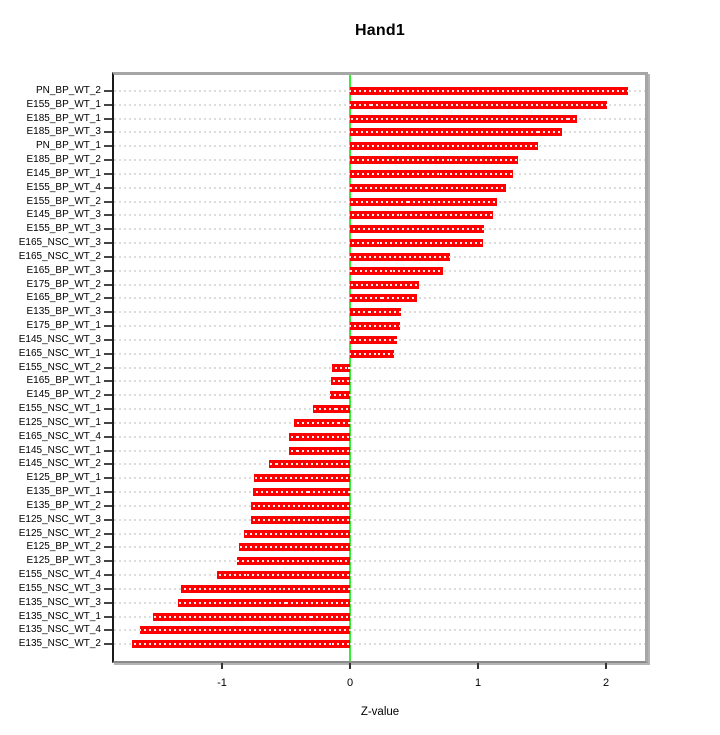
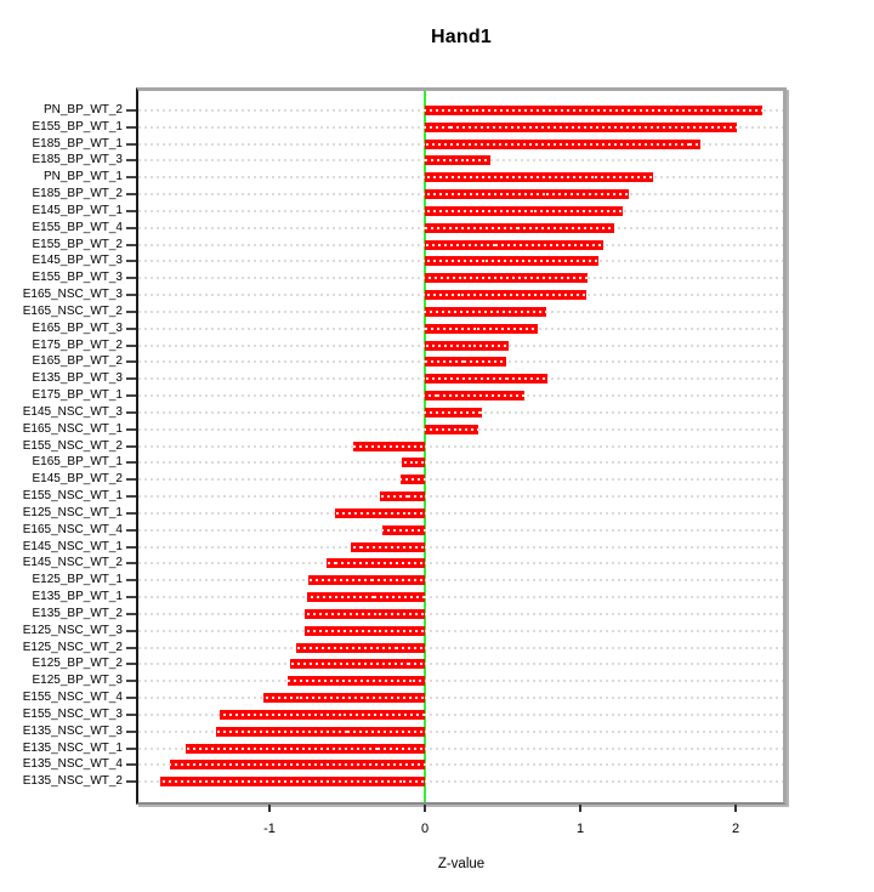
E185_BP_WT_3: 1.66 -> 0.42
E135_BP_WT_3: 0.40 -> 0.79
E175_BP_WT_1: 0.39 -> 0.64
E155_NSC_WT_2: -0.14 -> -0.46
E125_NSC_WT_1: -0.44 -> -0.58
E165_NSC_WT_4: -0.48 -> -0.27
